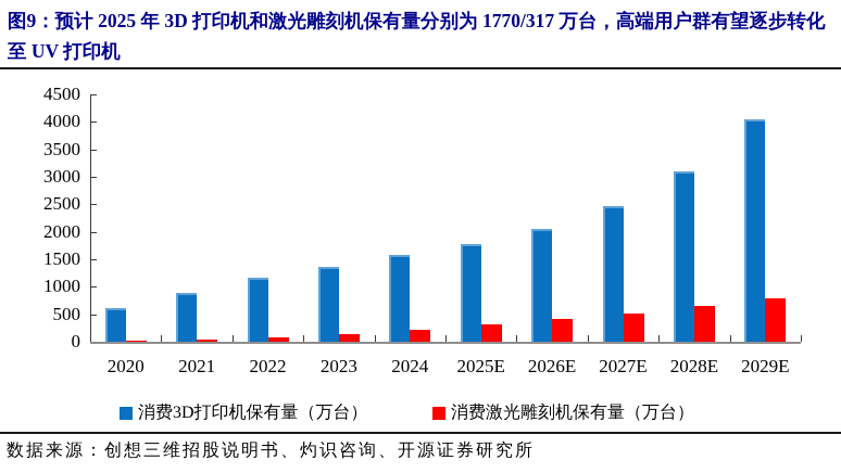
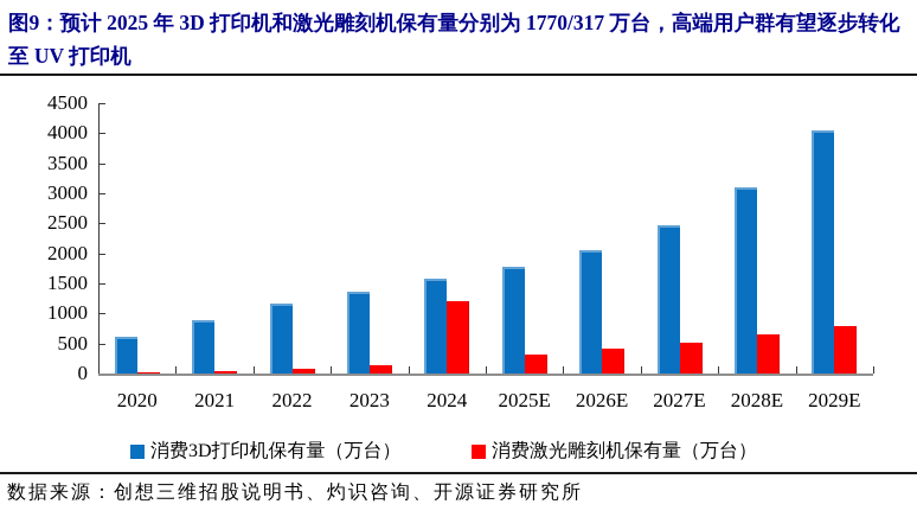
消费激光雕刻机保有量（万台）/2024: 200 -> 1200
